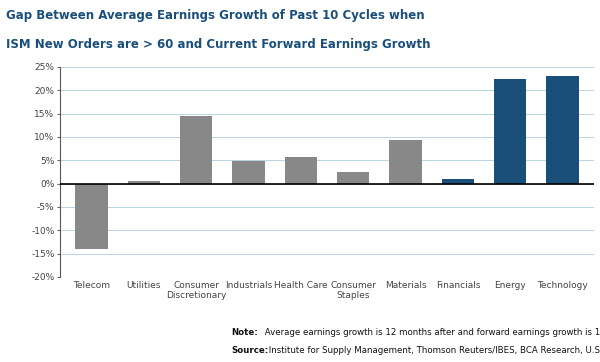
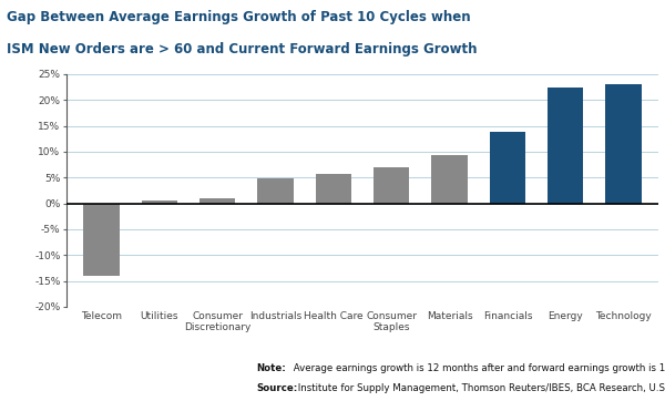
Consumer Discretionary: 14.5% -> 1.0%
Consumer Staples: 2.5% -> 7.0%
Financials: 1.0% -> 13.8%
